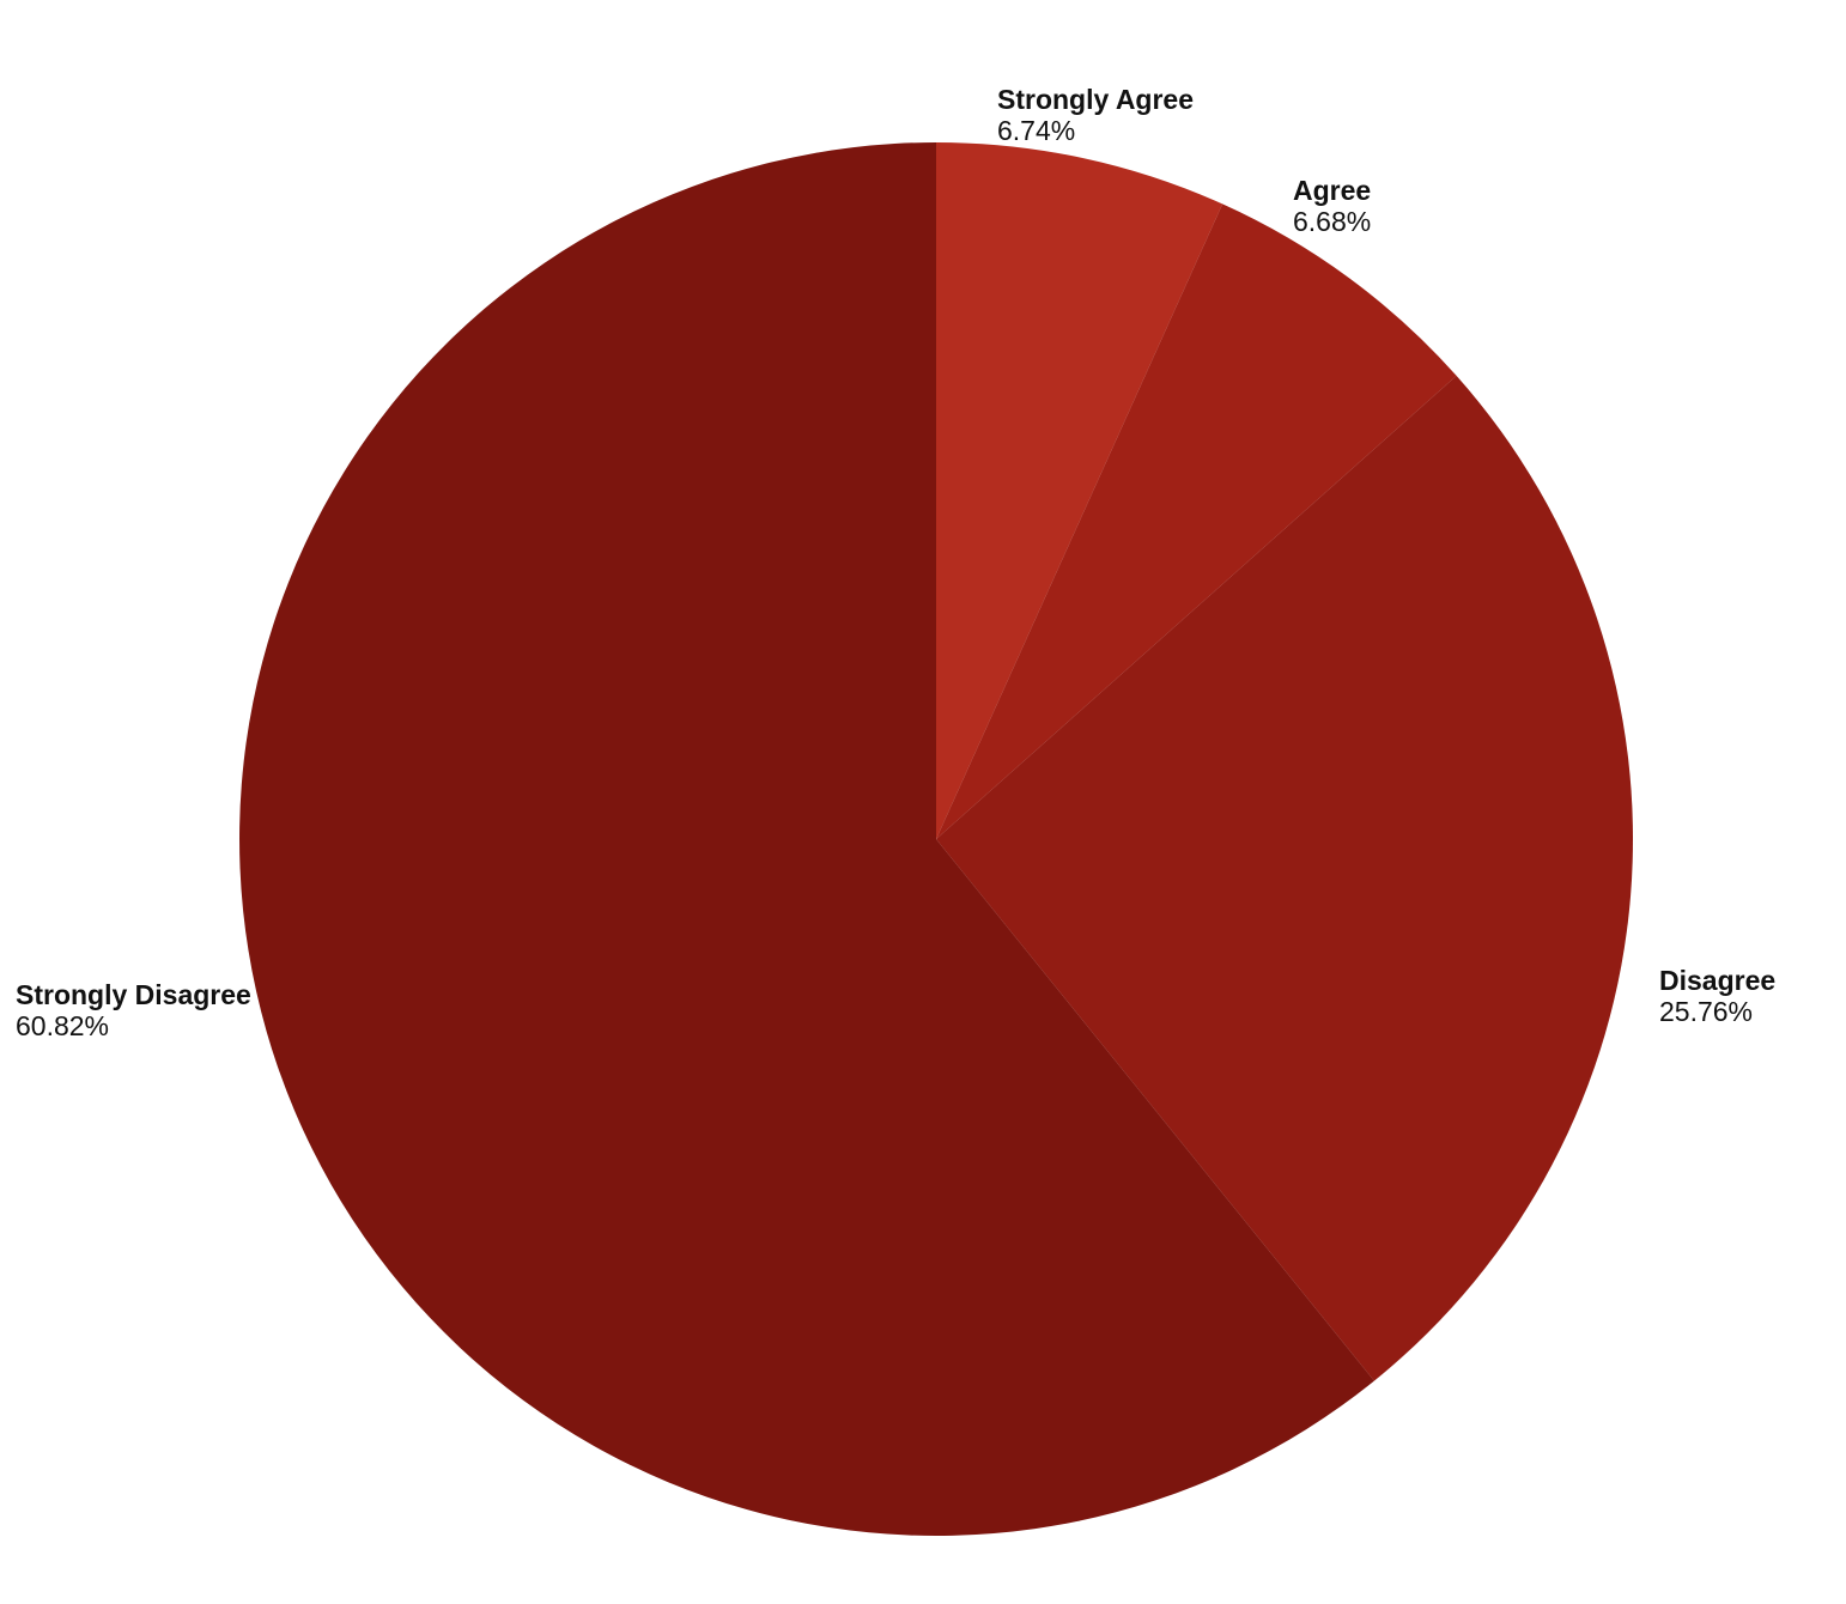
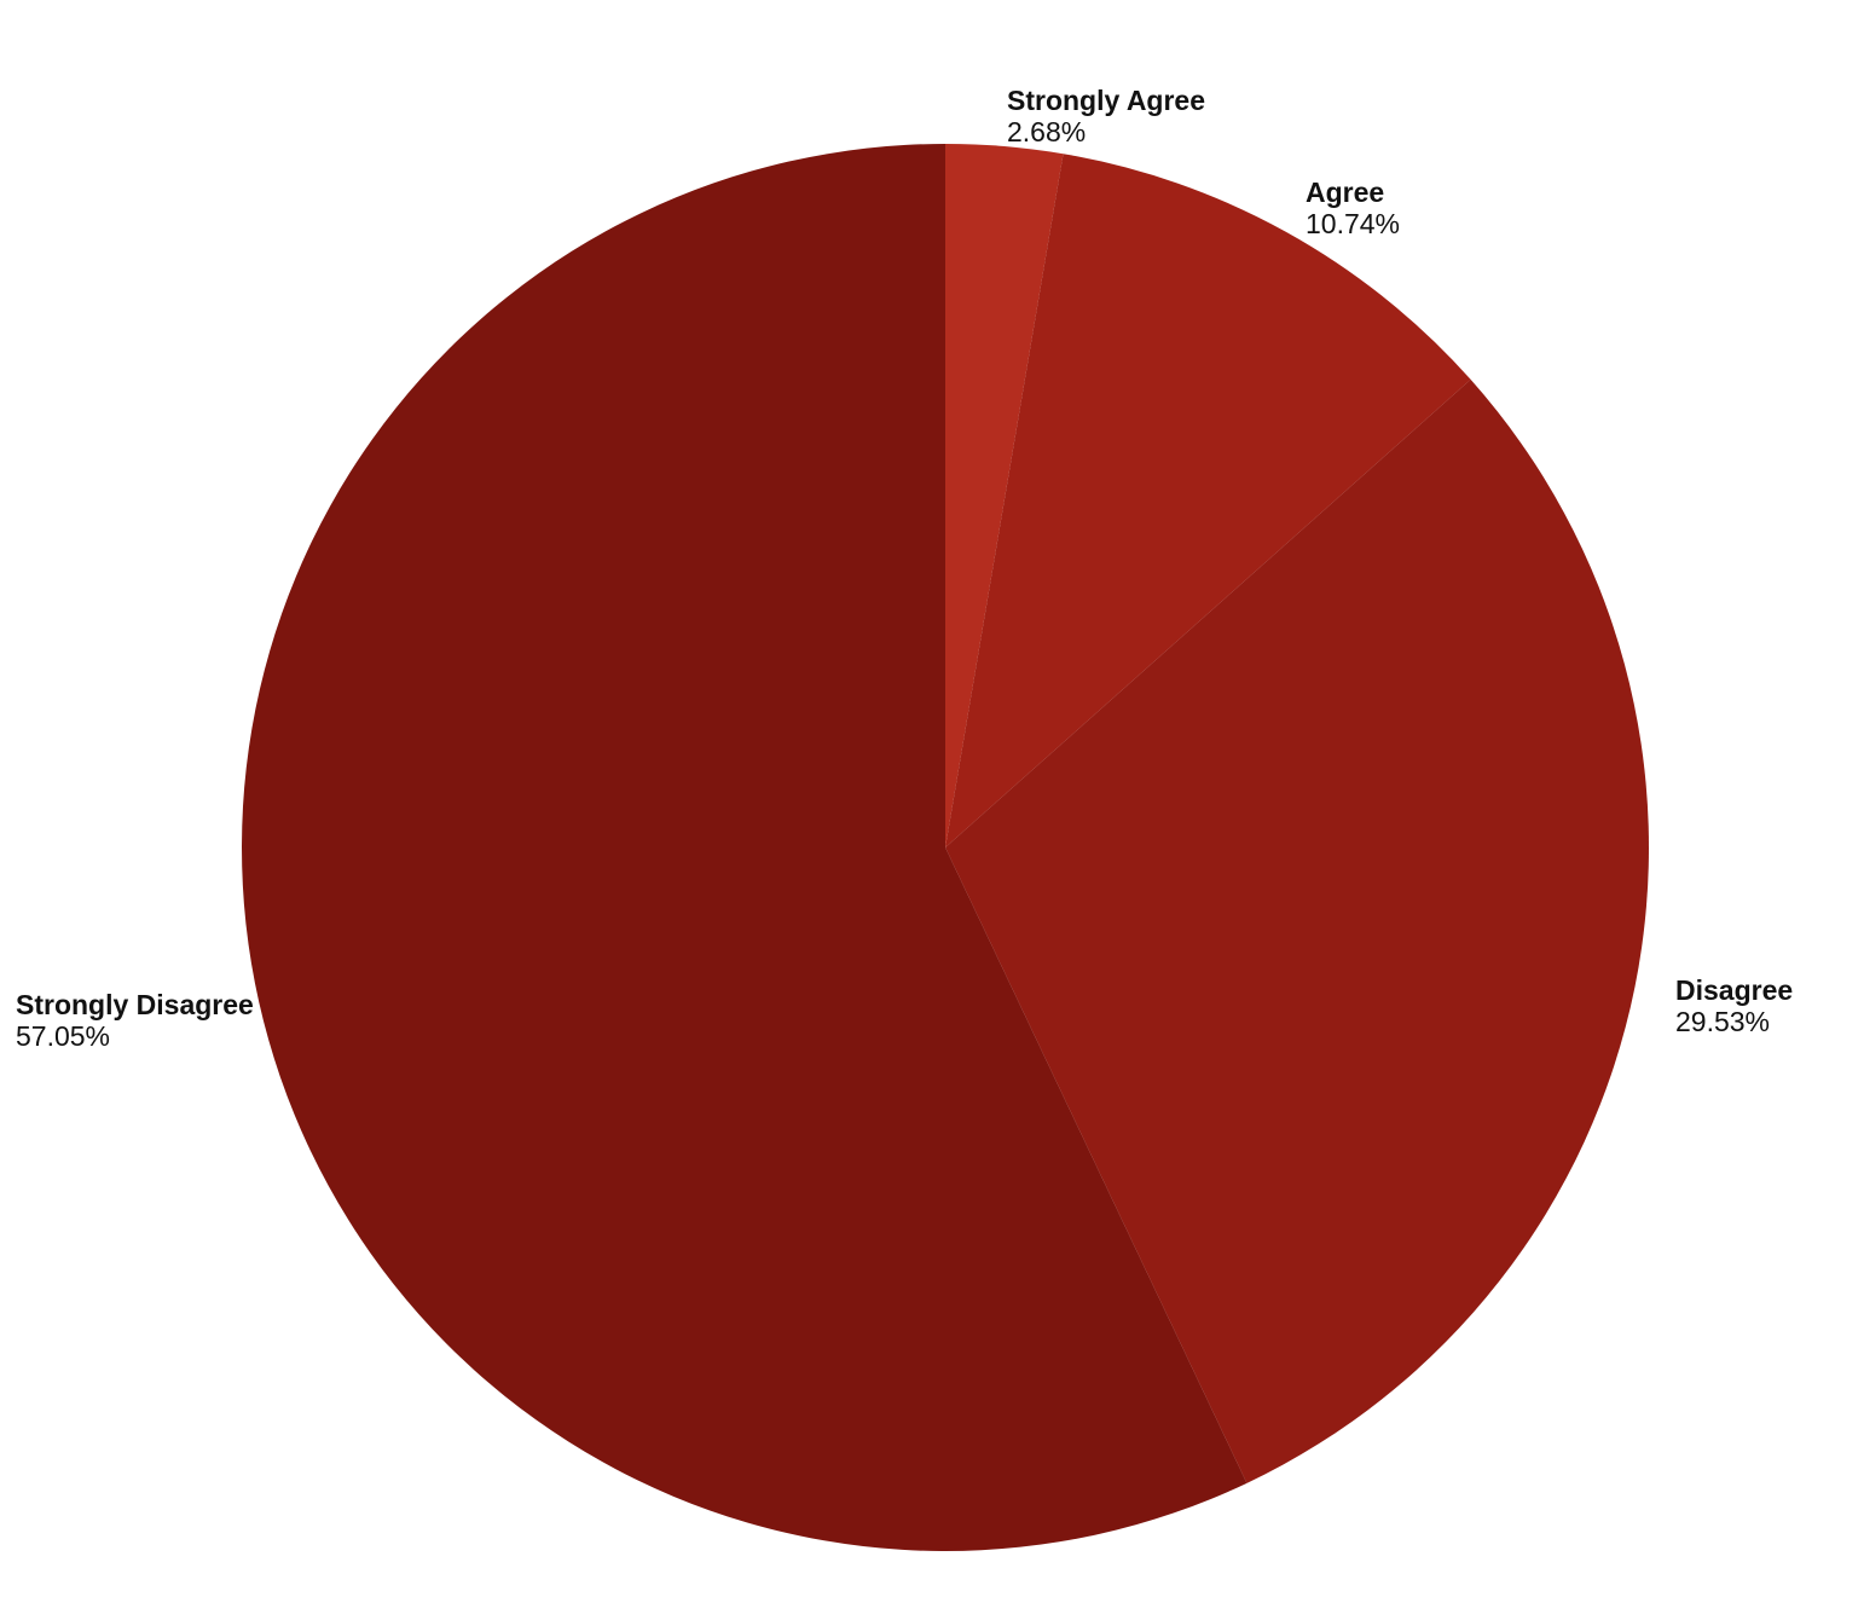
Strongly Agree: 6.74% -> 2.68%
Agree: 6.68% -> 10.74%
Disagree: 25.76% -> 29.53%
Strongly Disagree: 60.82% -> 57.05%
